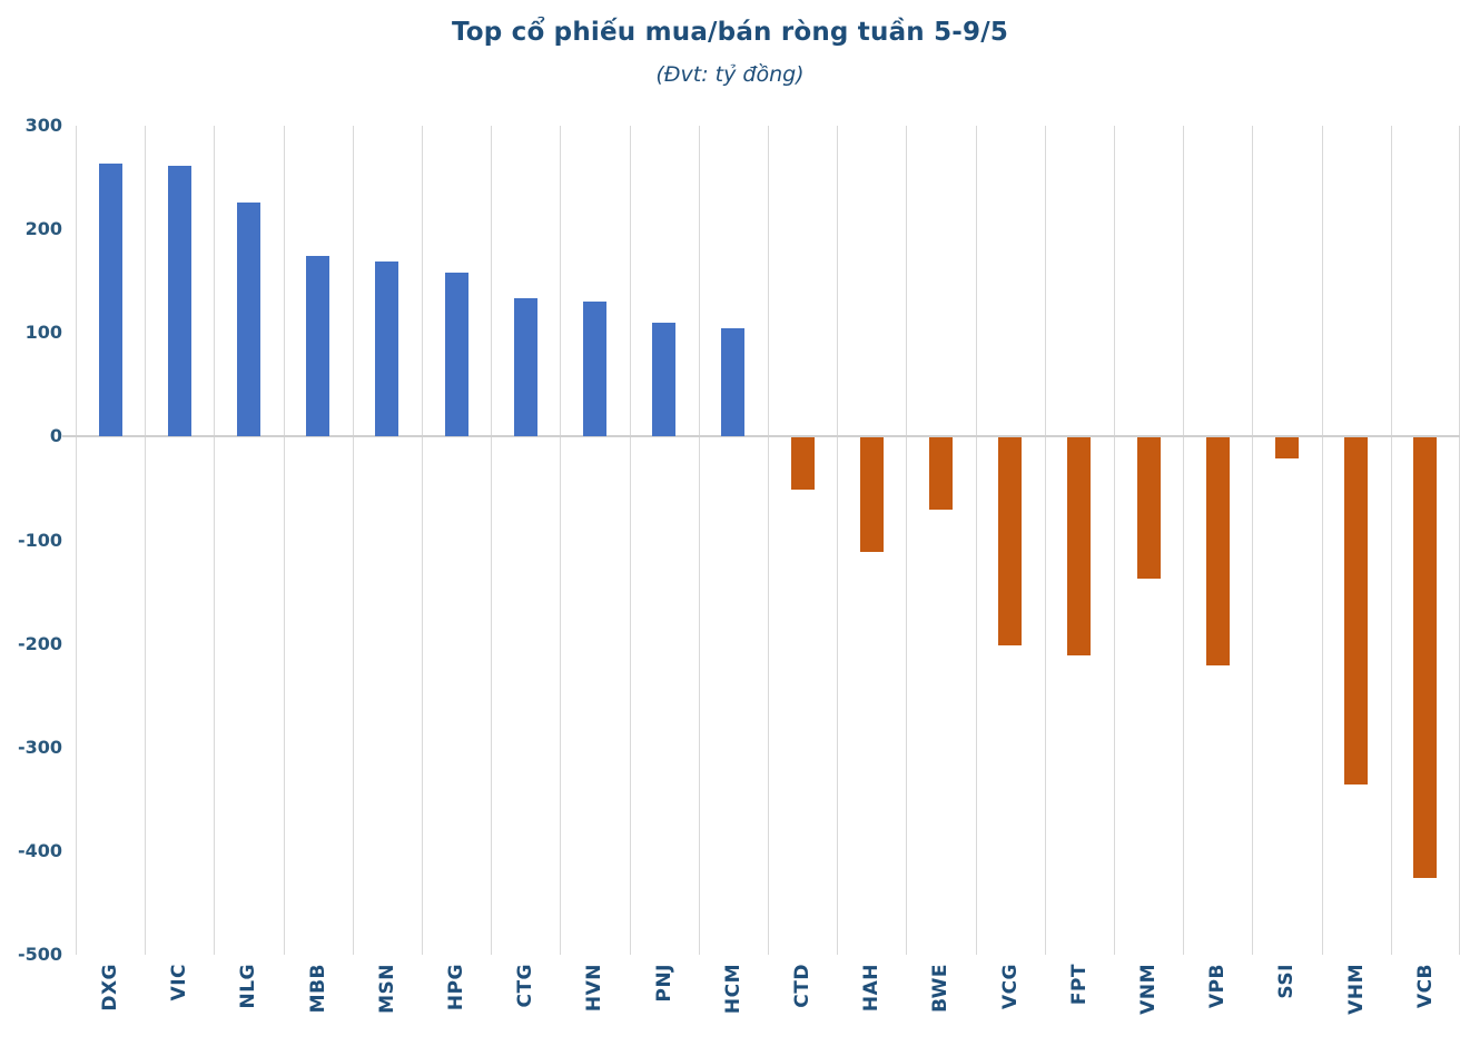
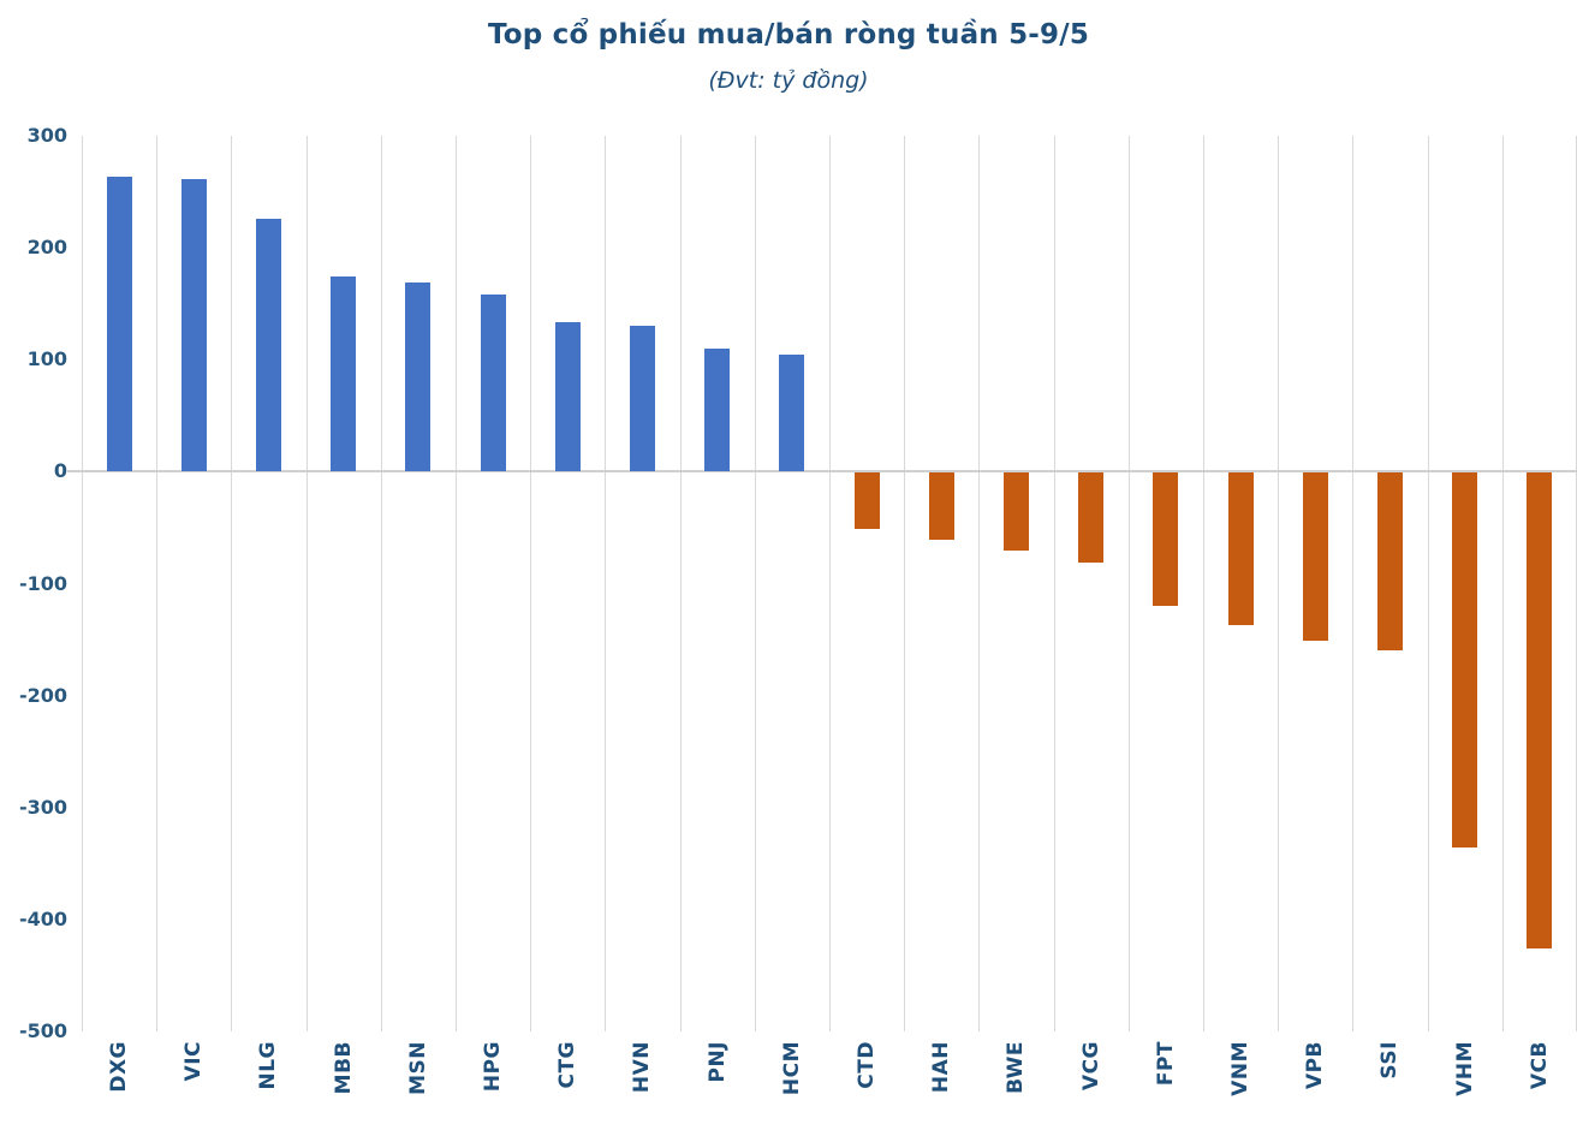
HAH: -110 -> -60
VCG: -200 -> -80
FPT: -210 -> -120
VPB: -220 -> -150
SSI: -20 -> -160
